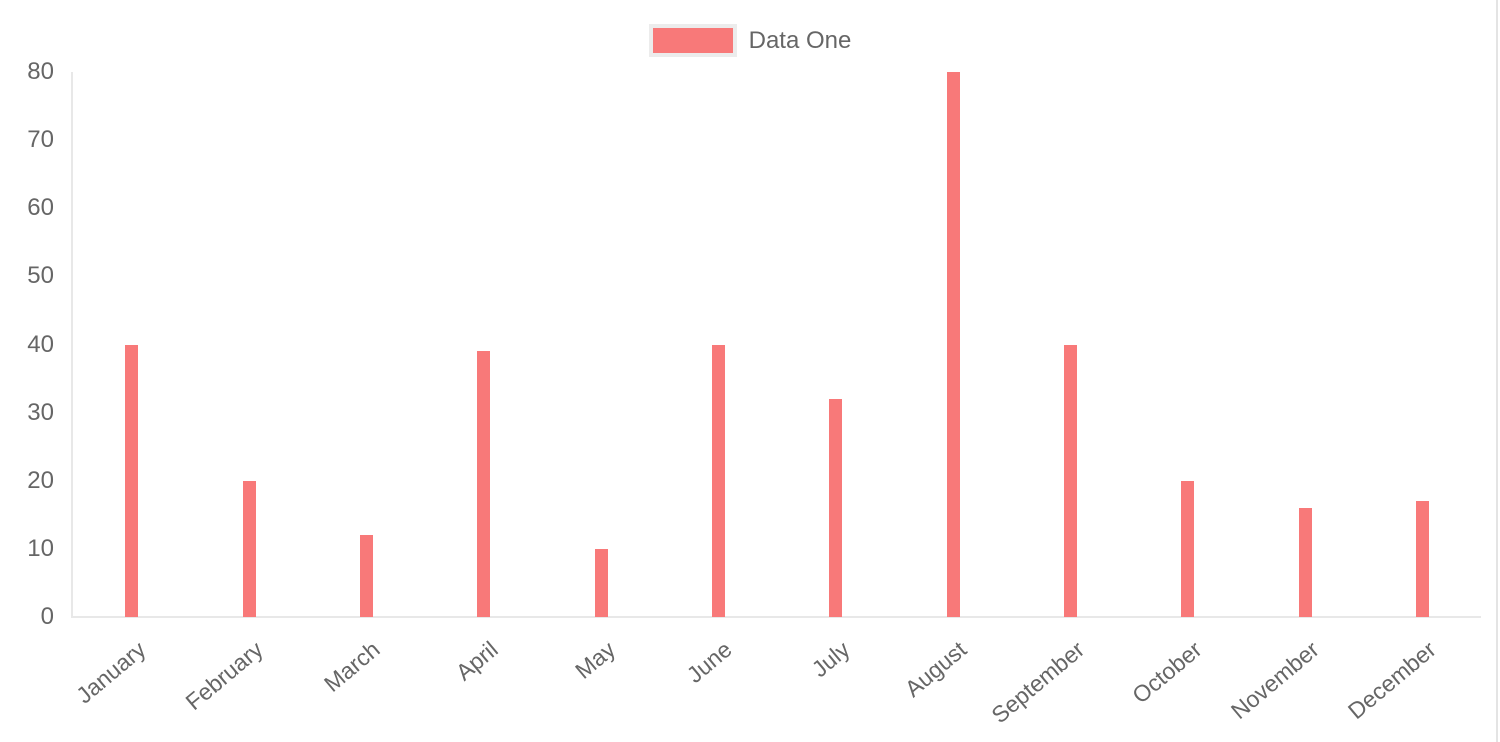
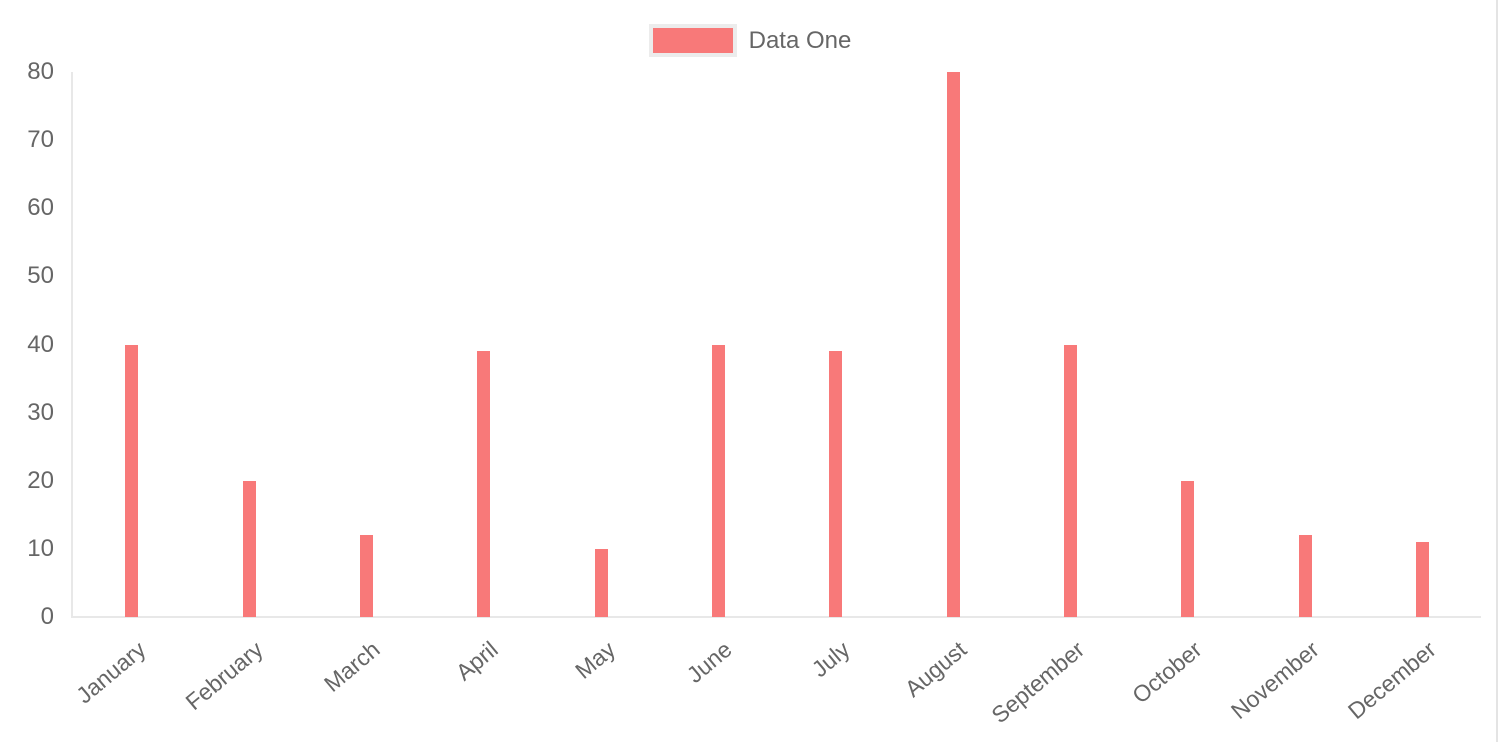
July: 32 -> 39
November: 16 -> 12
December: 17 -> 11
